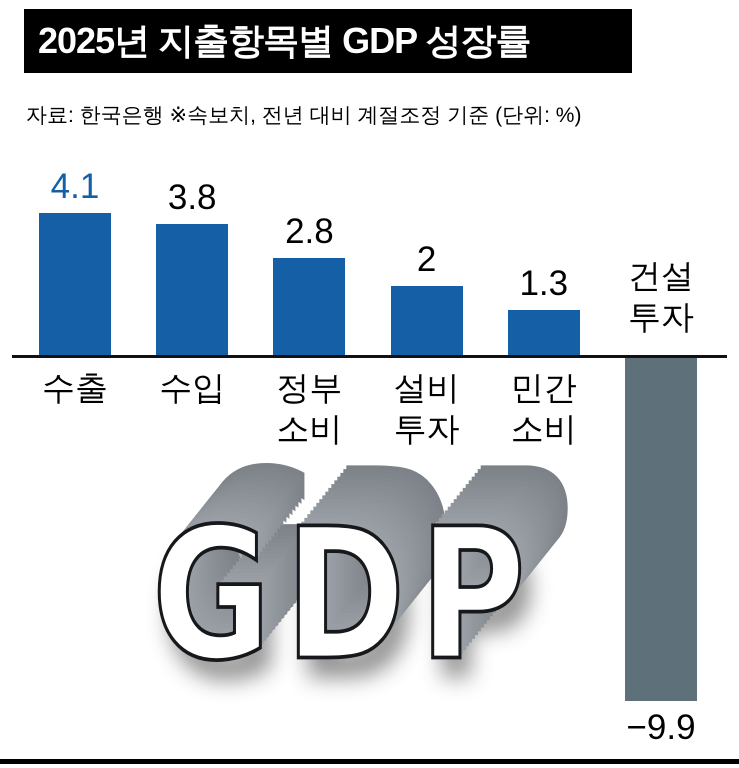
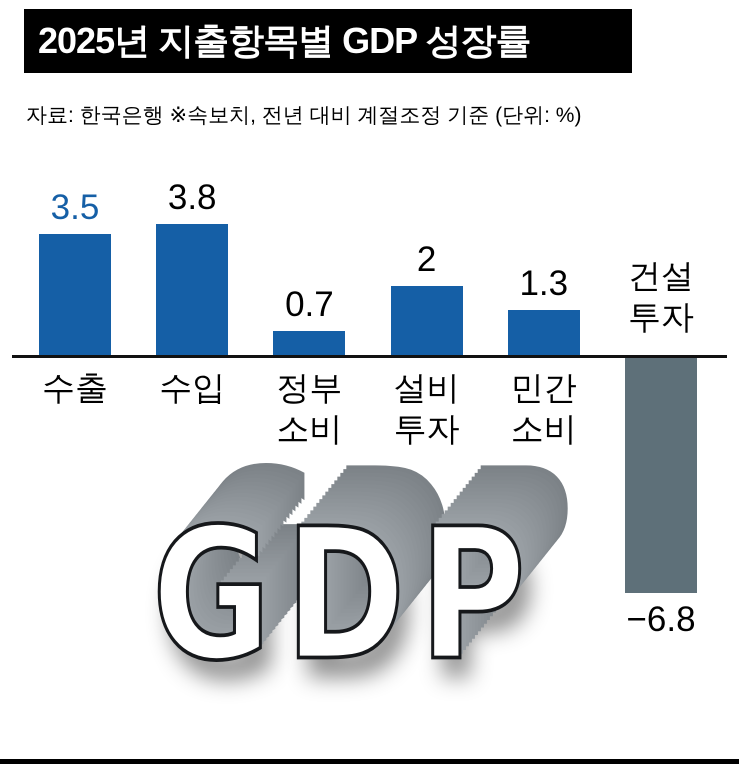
수출: 4.1 -> 3.5
정부소비: 2.8 -> 0.7
건설투자: −9.9 -> −6.8
